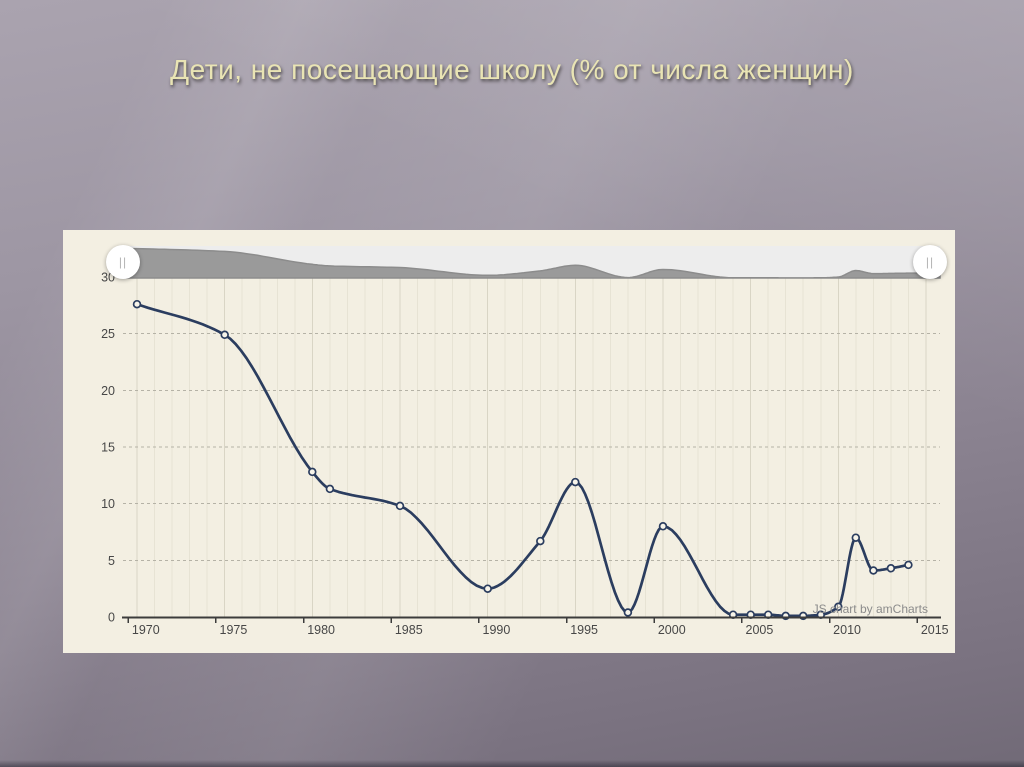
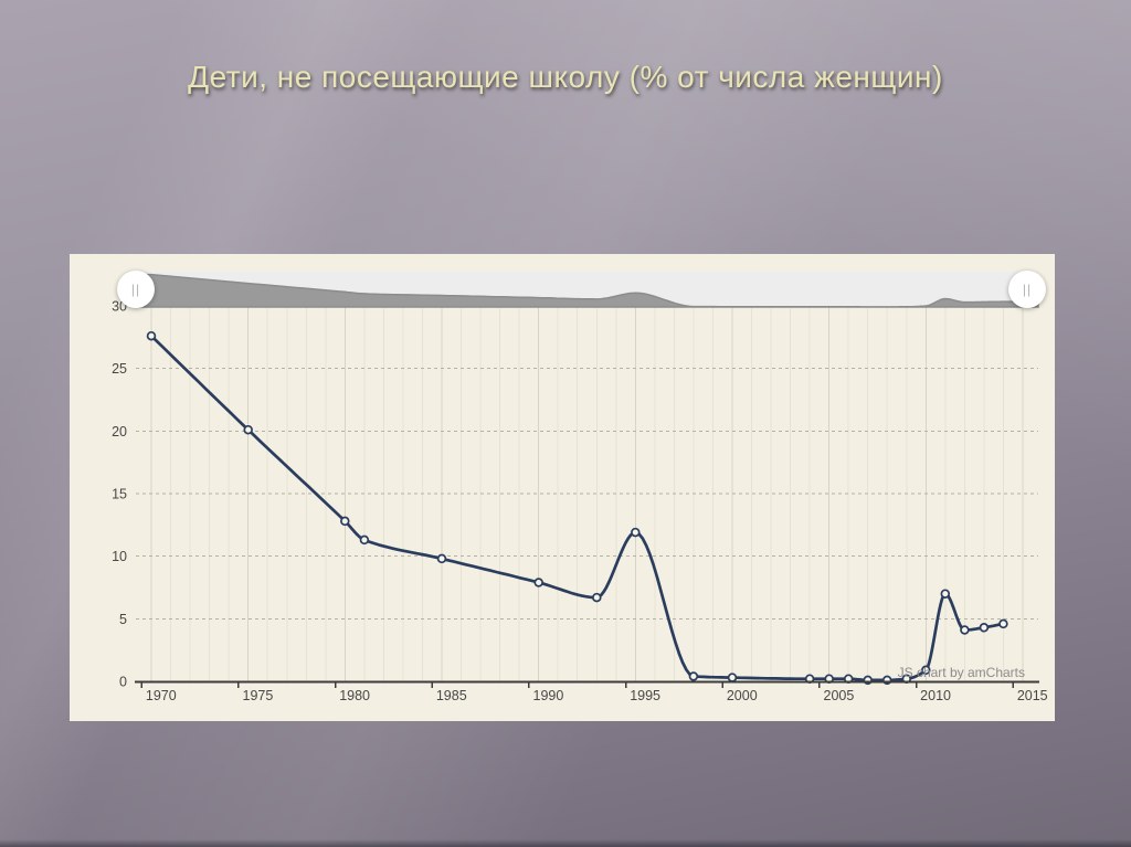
1975: 24.9 -> 20.1
1990: 2.5 -> 7.9
2000: 8.0 -> 0.3
